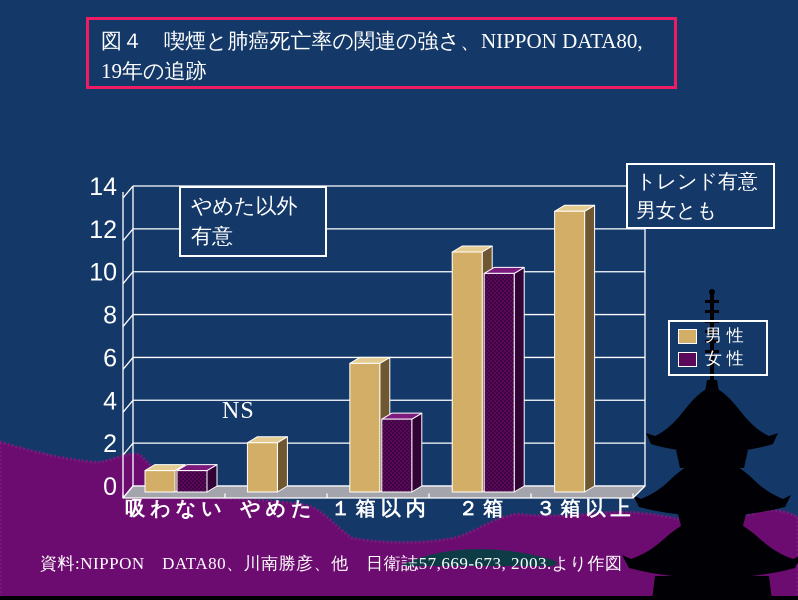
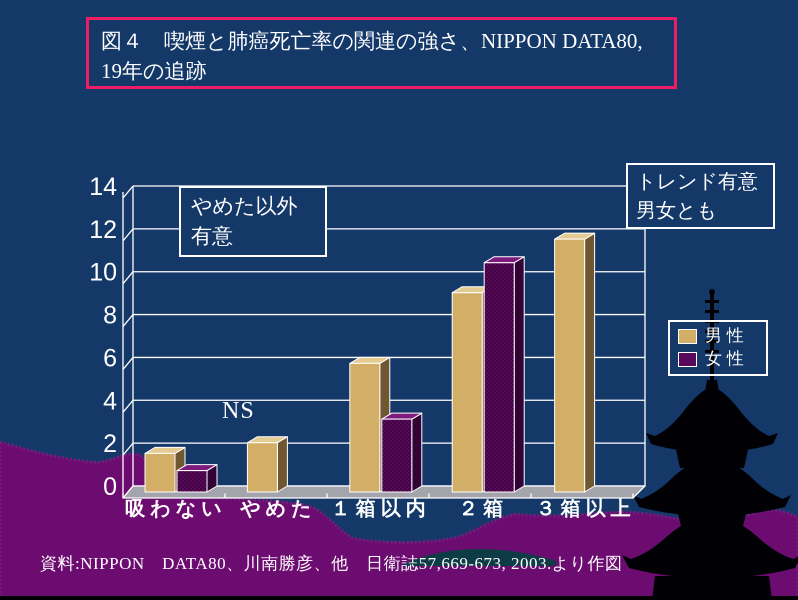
男性/吸わない: 1.0 -> 1.8
男性/２箱: 11.2 -> 9.3
女性/２箱: 10.2 -> 10.7
男性/３箱以上: 13.1 -> 11.8
